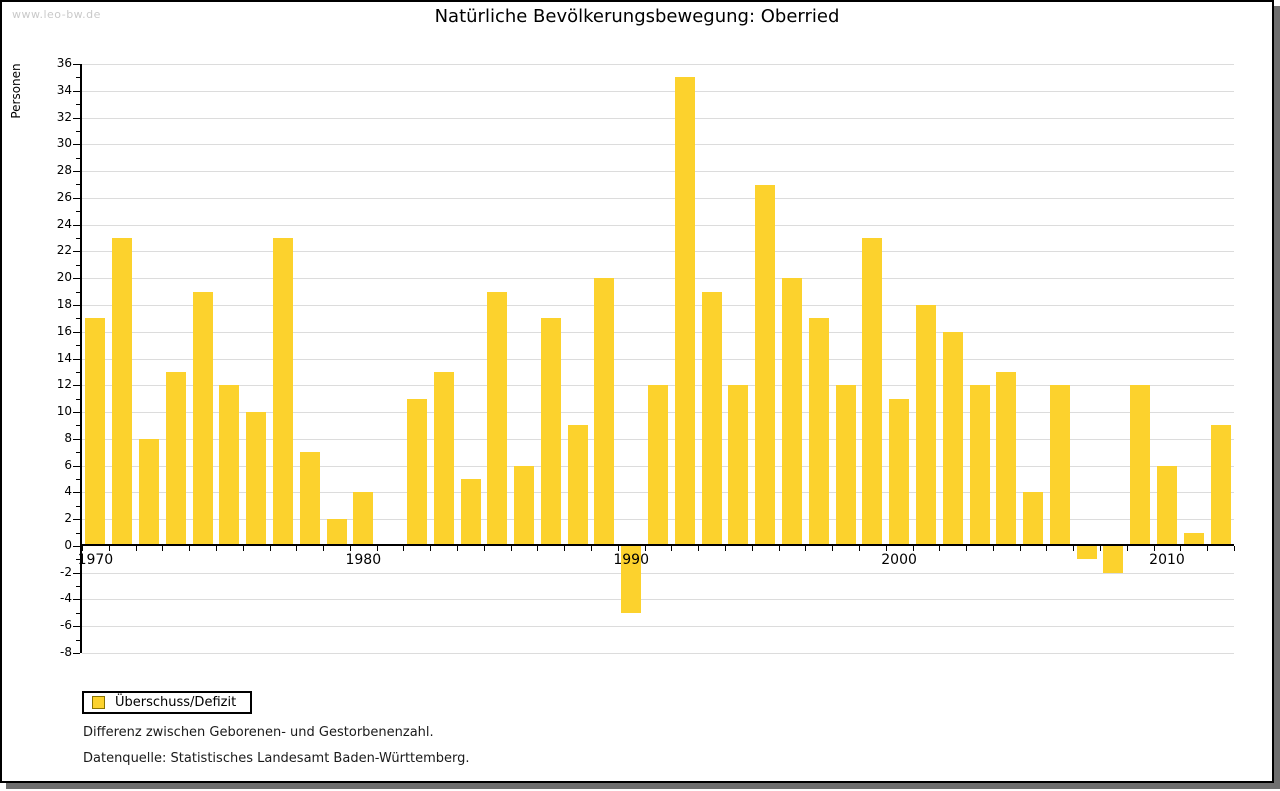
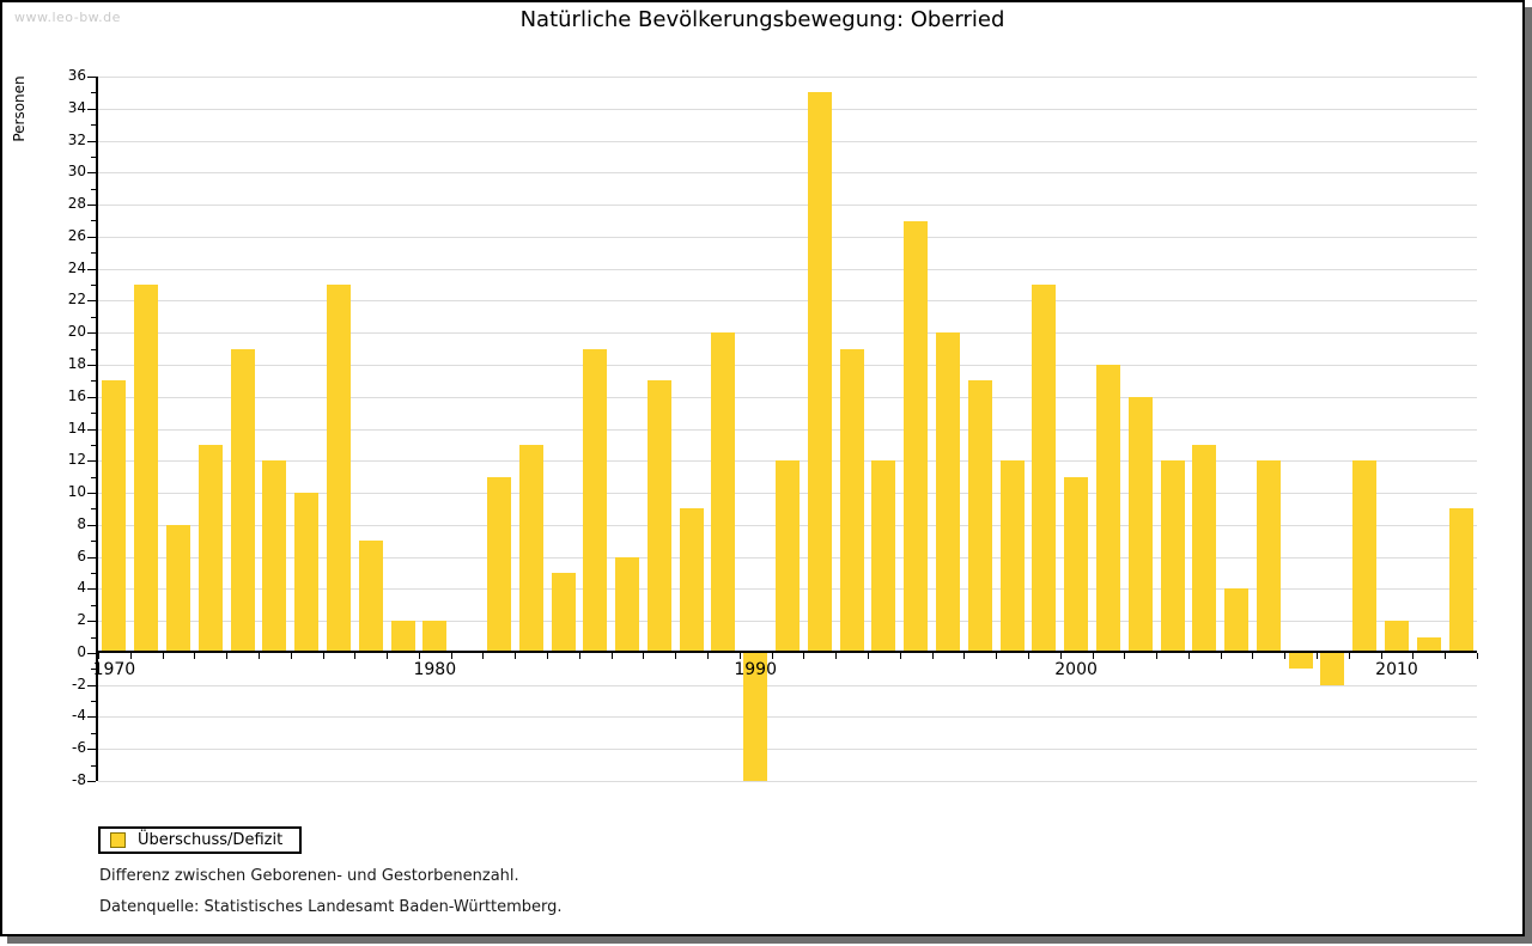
1980: 4 -> 2
1990: -5 -> -8
2010: 6 -> 2
